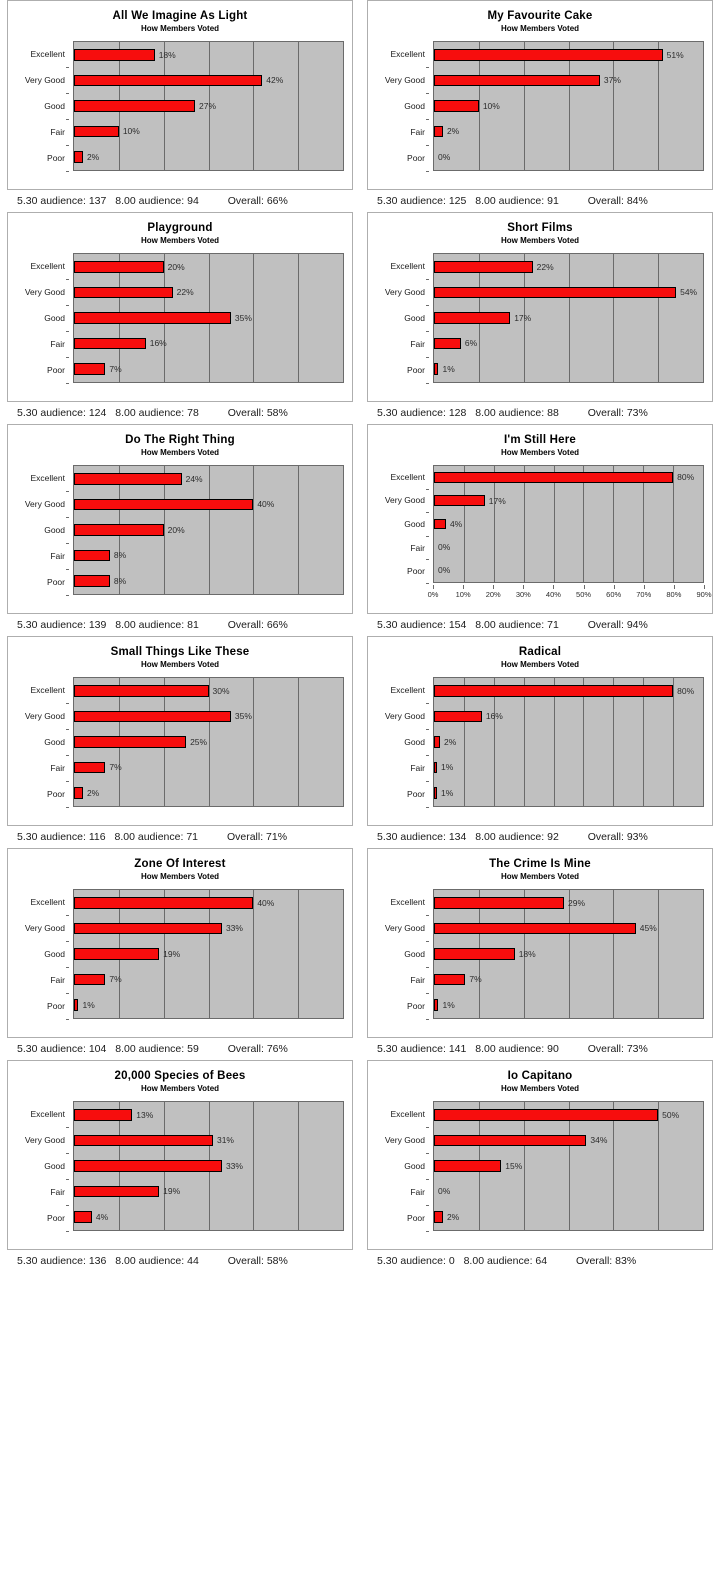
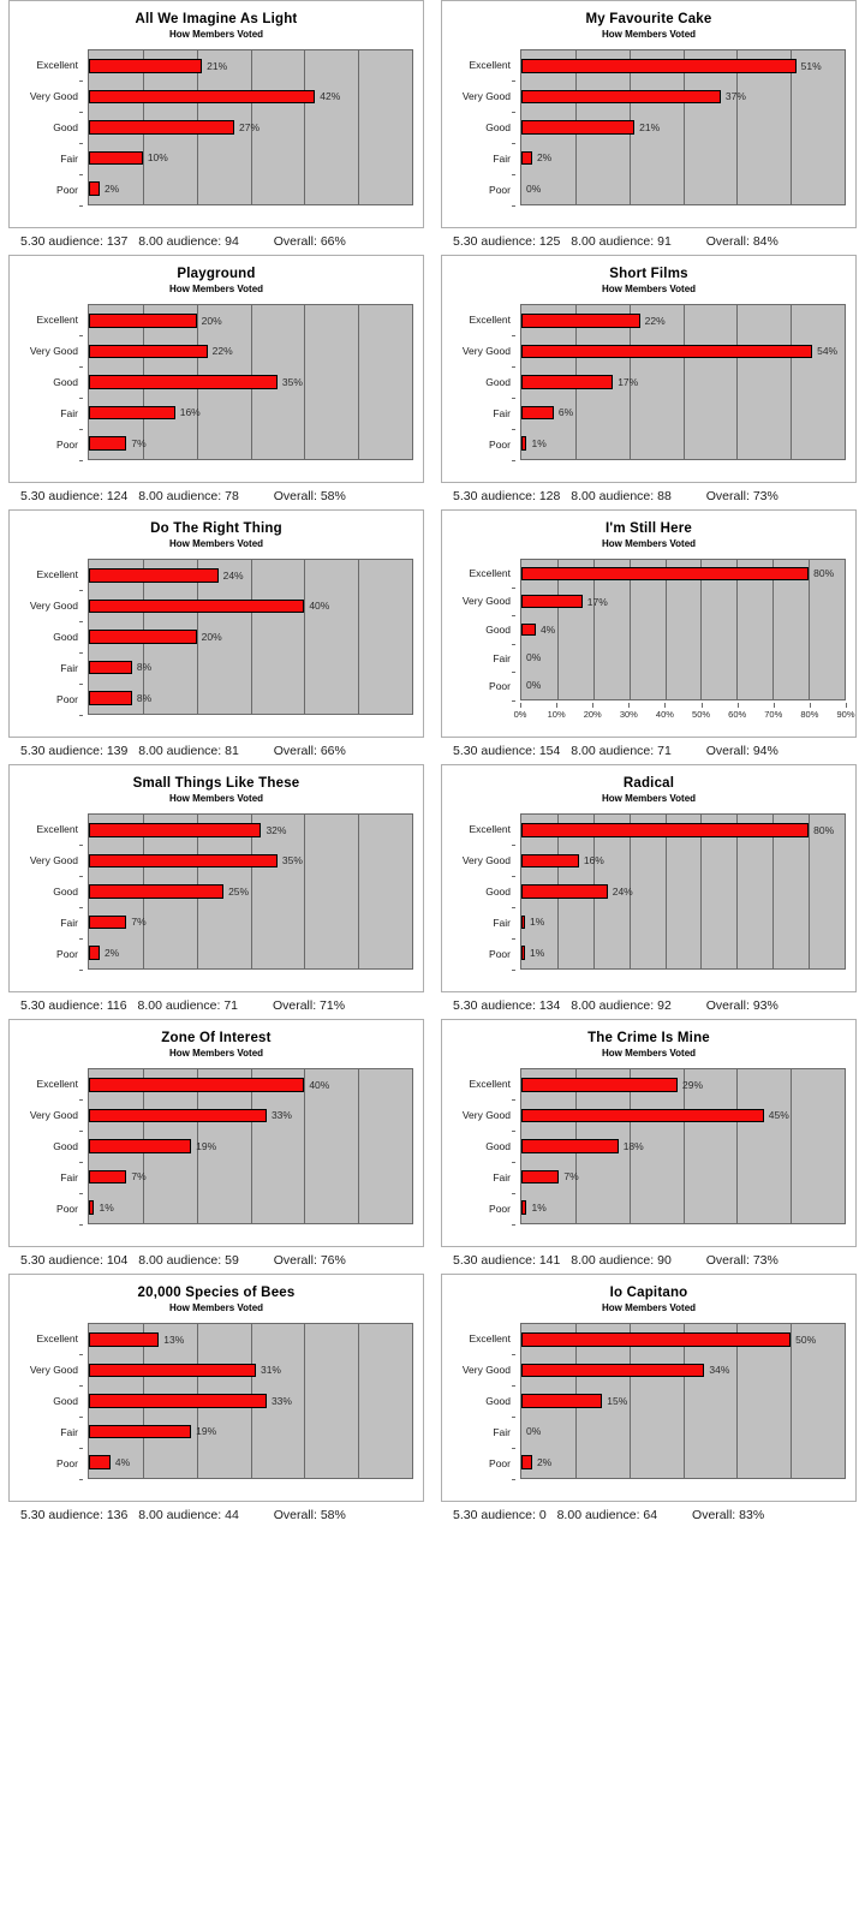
All We Imagine As Light/Excellent: 18% -> 21%
My Favourite Cake/Good: 10% -> 21%
Small Things Like These/Excellent: 30% -> 32%
Radical/Good: 2% -> 24%
